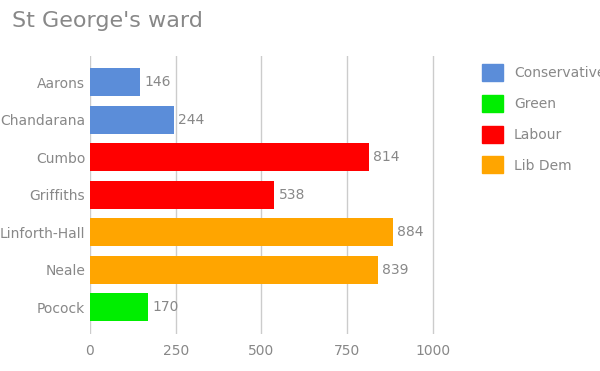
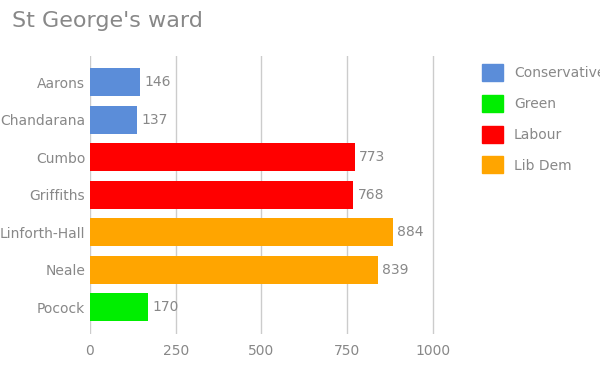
Chandarana: 244 -> 137
Cumbo: 814 -> 773
Griffiths: 538 -> 768
